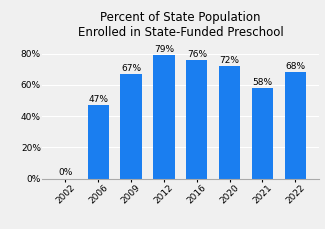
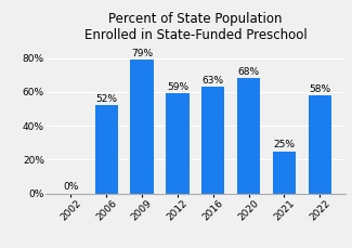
2006: 47% -> 52%
2009: 67% -> 79%
2012: 79% -> 59%
2016: 76% -> 63%
2020: 72% -> 68%
2021: 58% -> 25%
2022: 68% -> 58%
